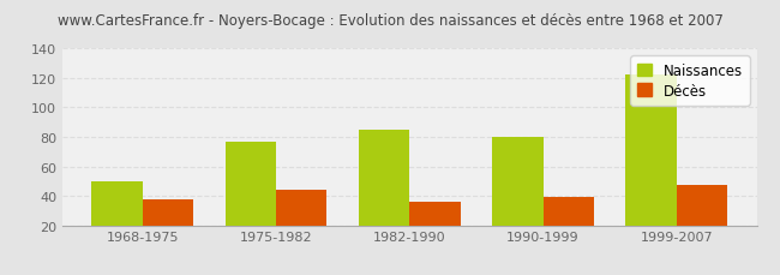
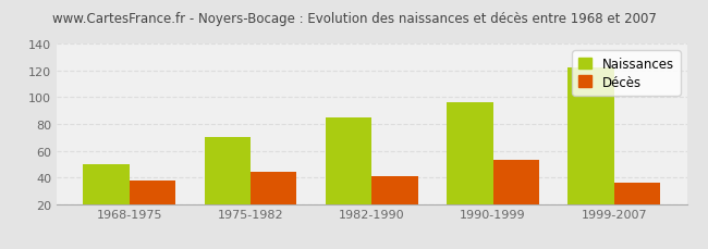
Naissances/1975-1982: 77 -> 70
Décès/1982-1990: 36 -> 41
Naissances/1990-1999: 80 -> 96
Décès/1990-1999: 39 -> 53
Décès/1999-2007: 47 -> 36
